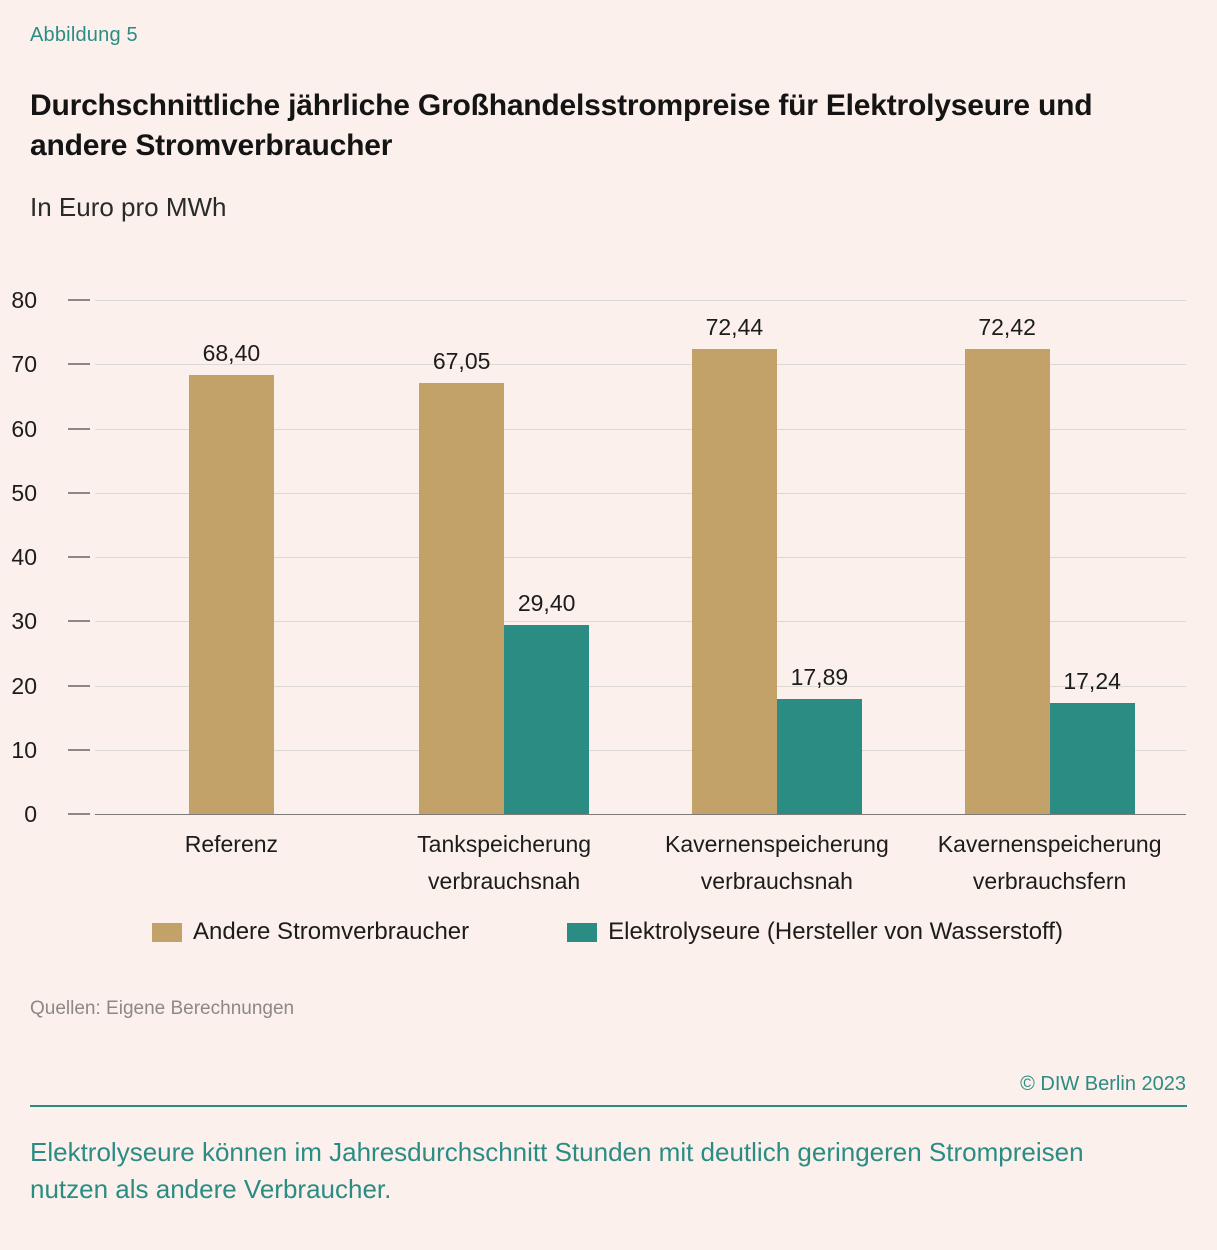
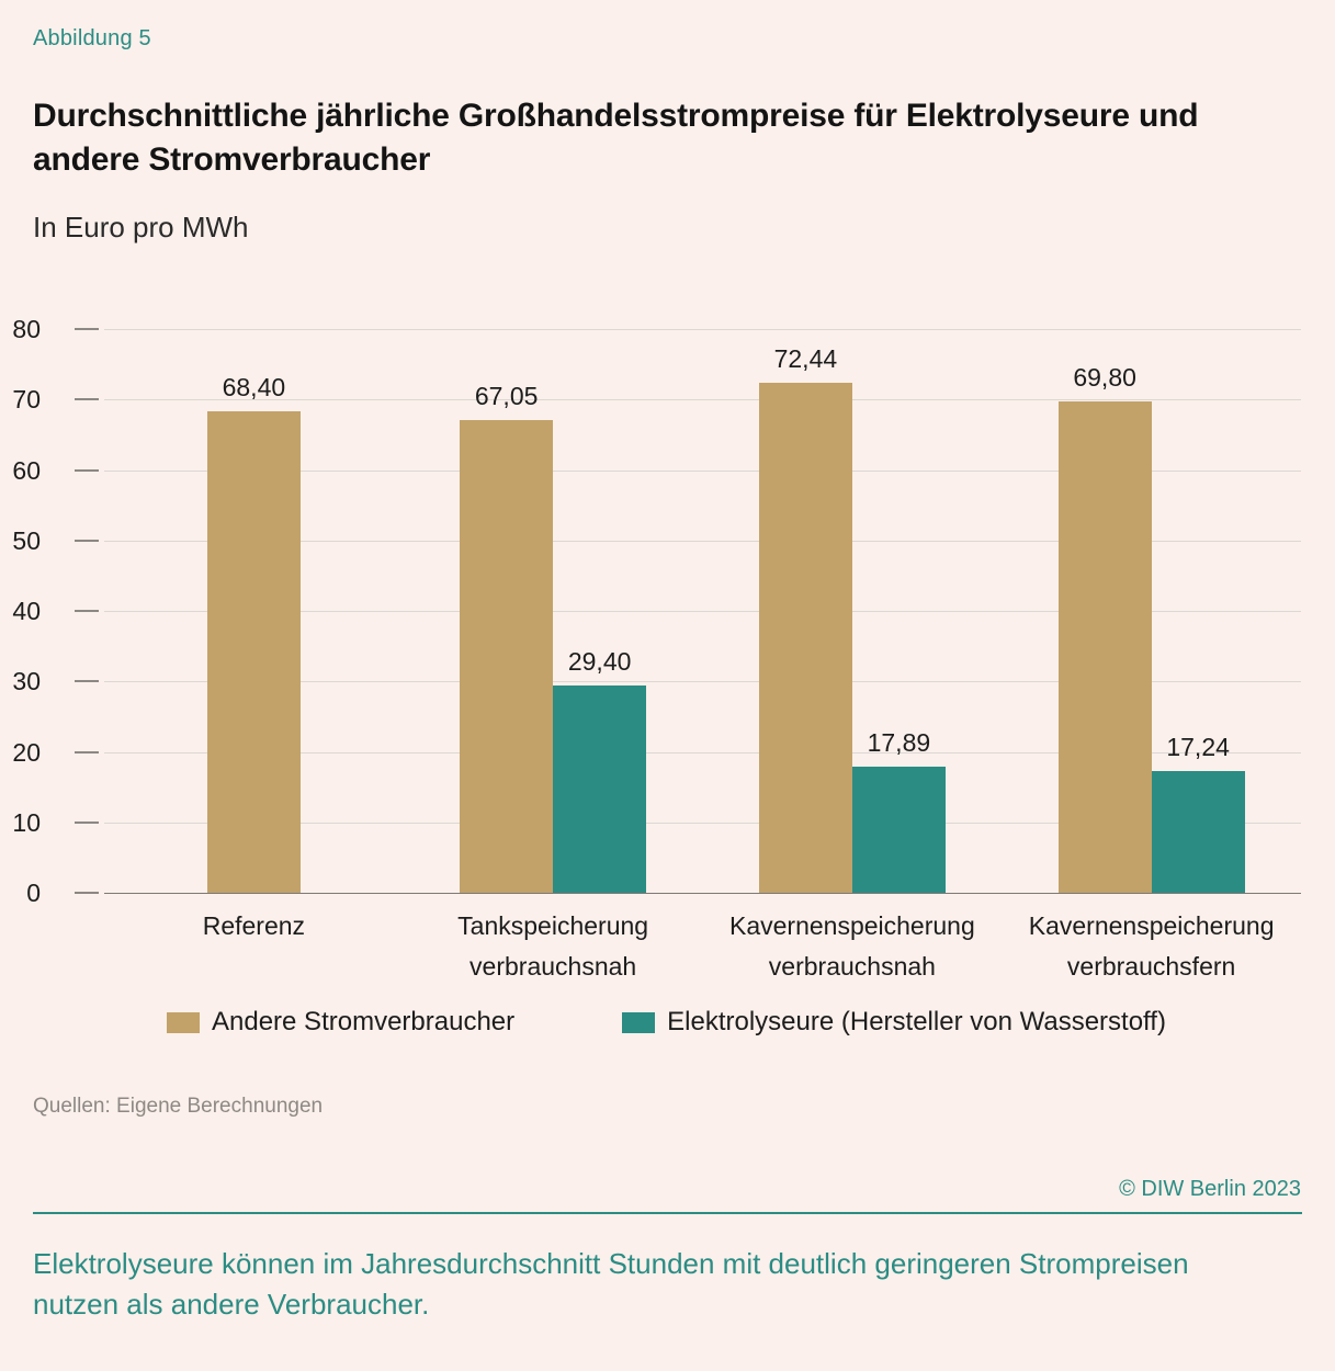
Andere Stromverbraucher/Kavernenspeicherung verbrauchsfern: 72,42 -> 69,80
